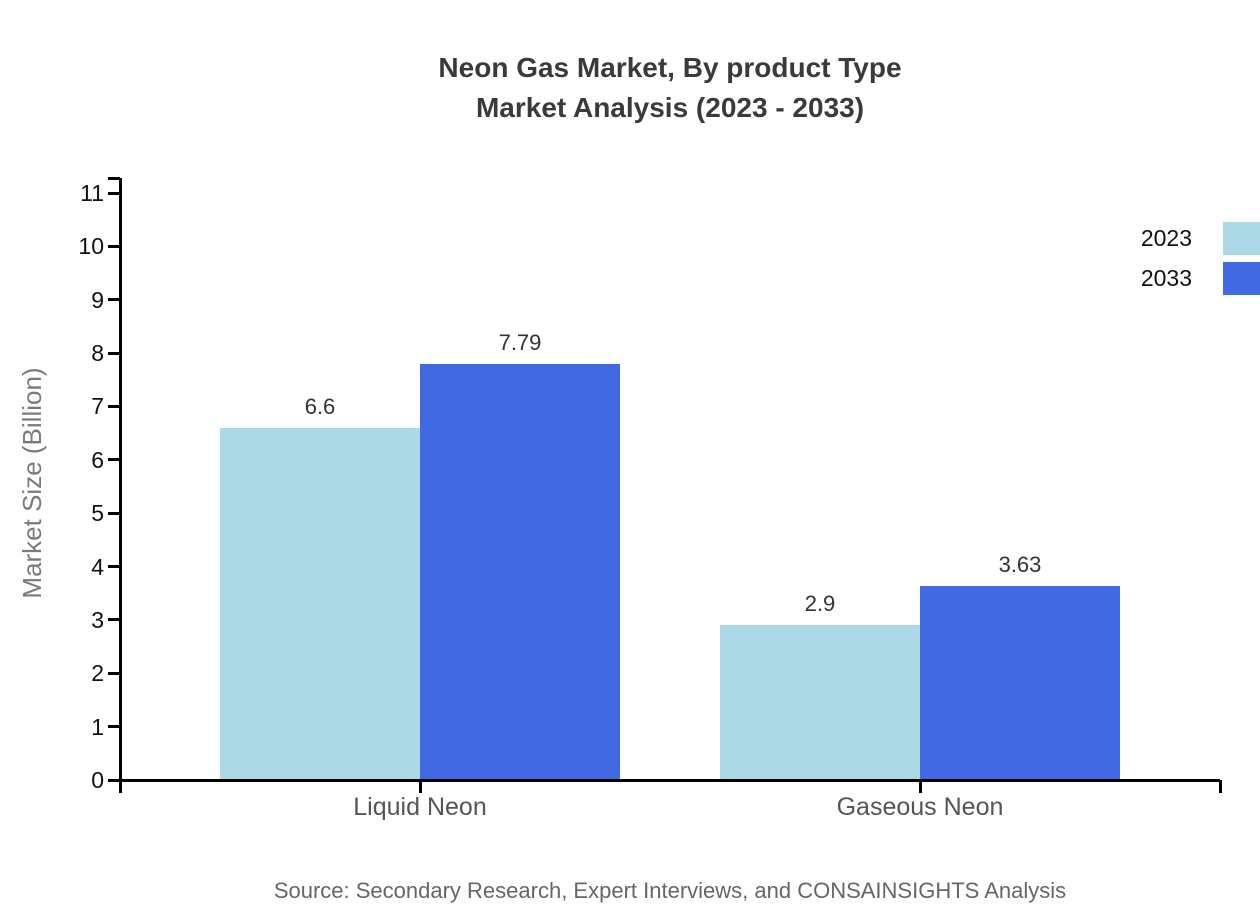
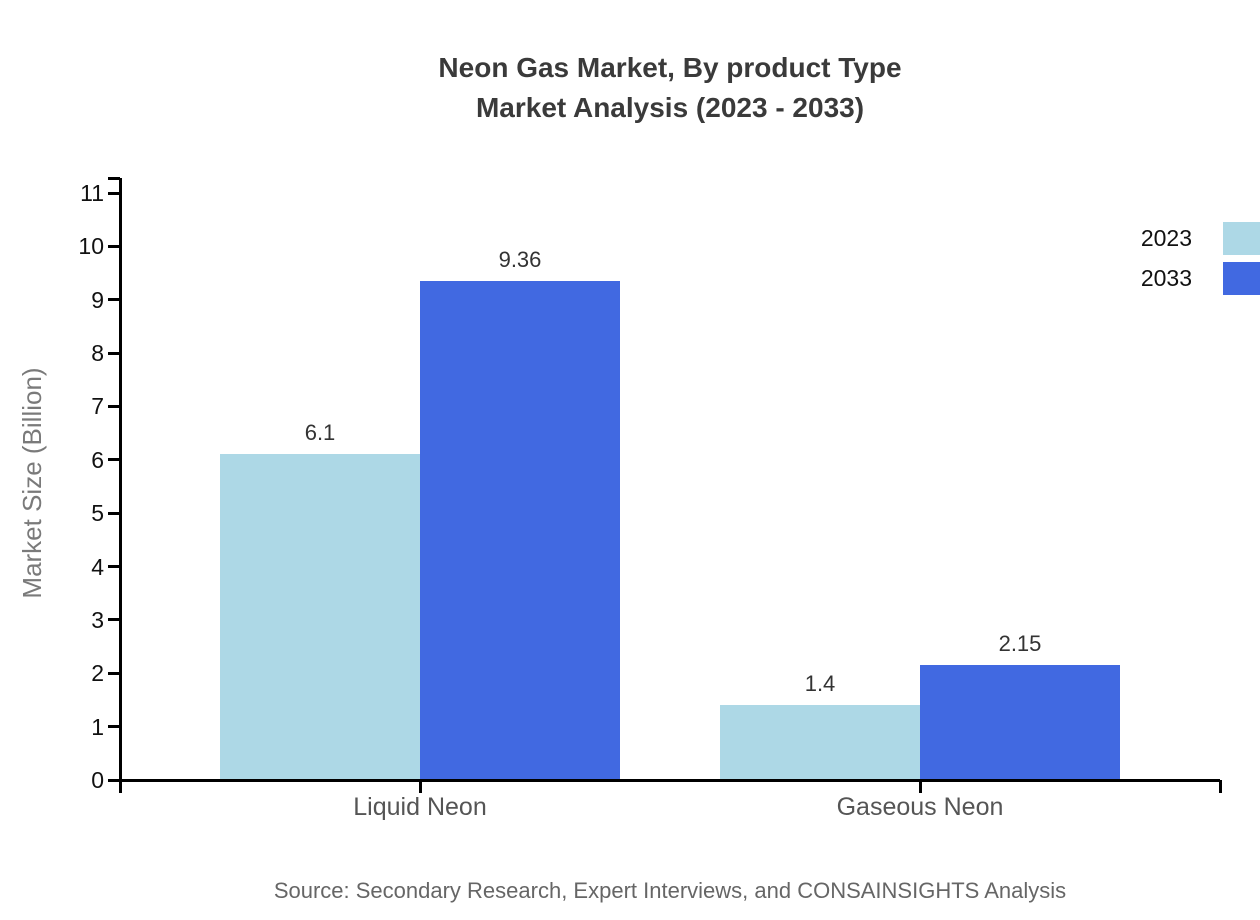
2023/Liquid Neon: 6.6 -> 6.1
2033/Liquid Neon: 7.79 -> 9.36
2023/Gaseous Neon: 2.9 -> 1.4
2033/Gaseous Neon: 3.63 -> 2.15
